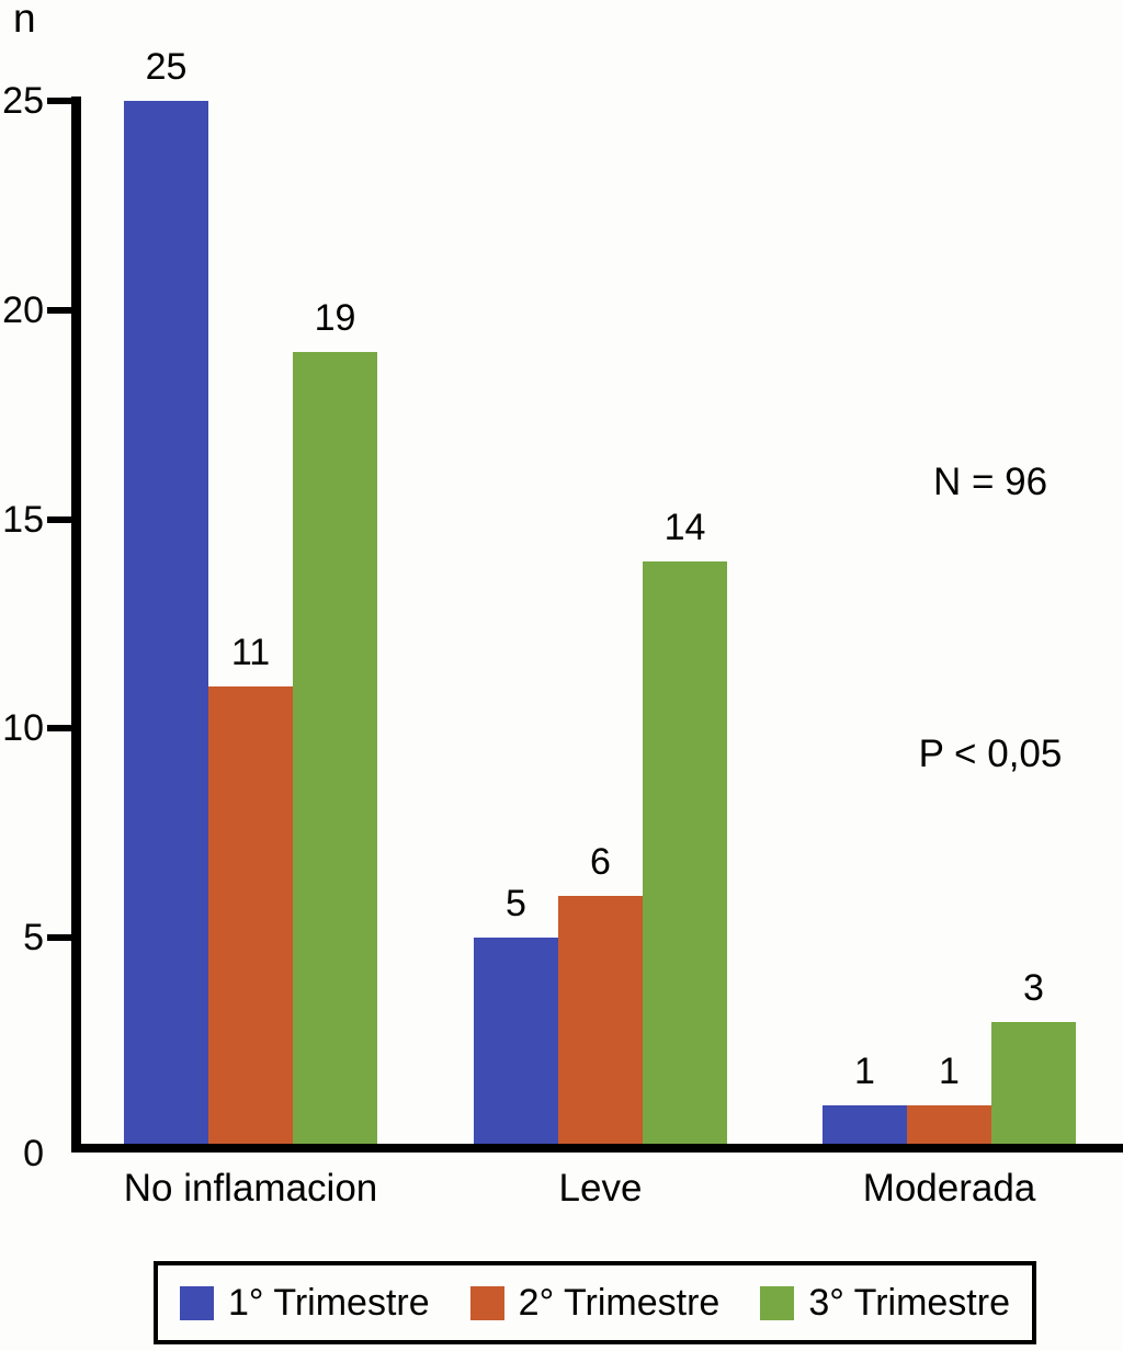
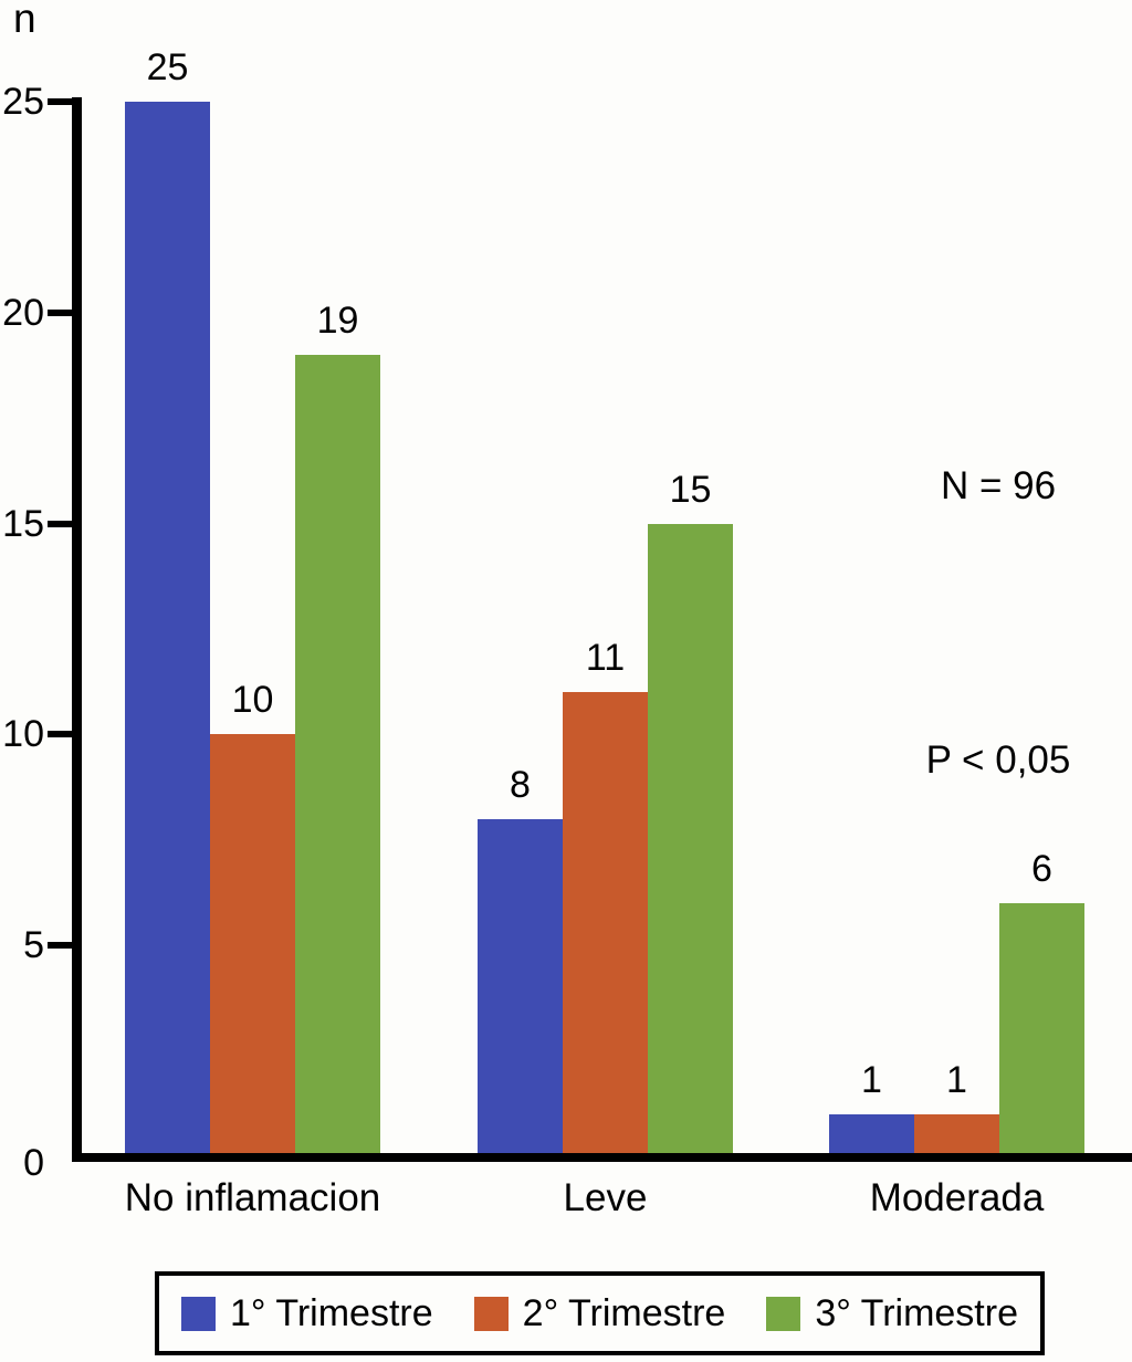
2° Trimestre/No inflamacion: 11 -> 10
1° Trimestre/Leve: 5 -> 8
2° Trimestre/Leve: 6 -> 11
3° Trimestre/Leve: 14 -> 15
3° Trimestre/Moderada: 3 -> 6
